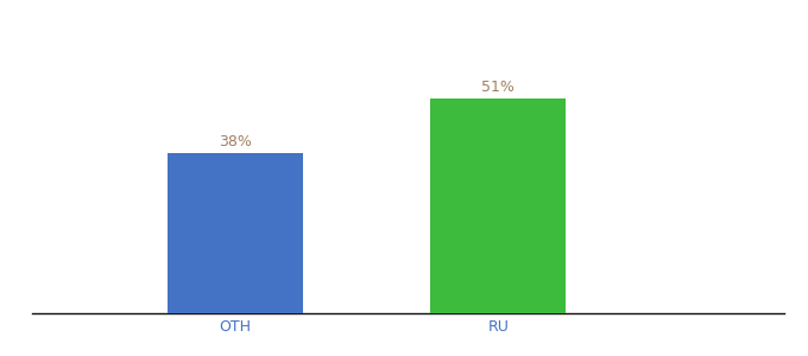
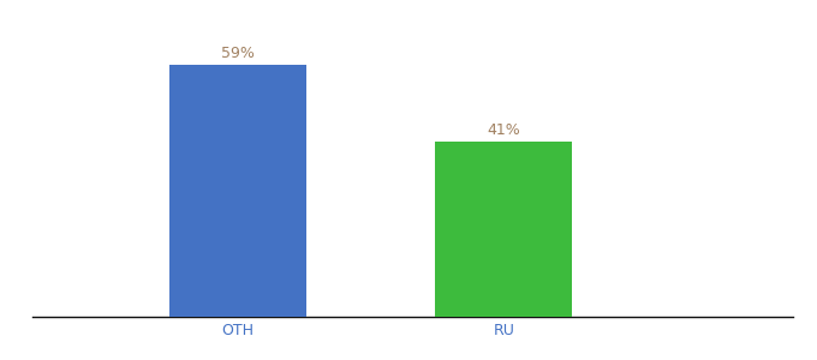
OTH: 38% -> 59%
RU: 51% -> 41%
